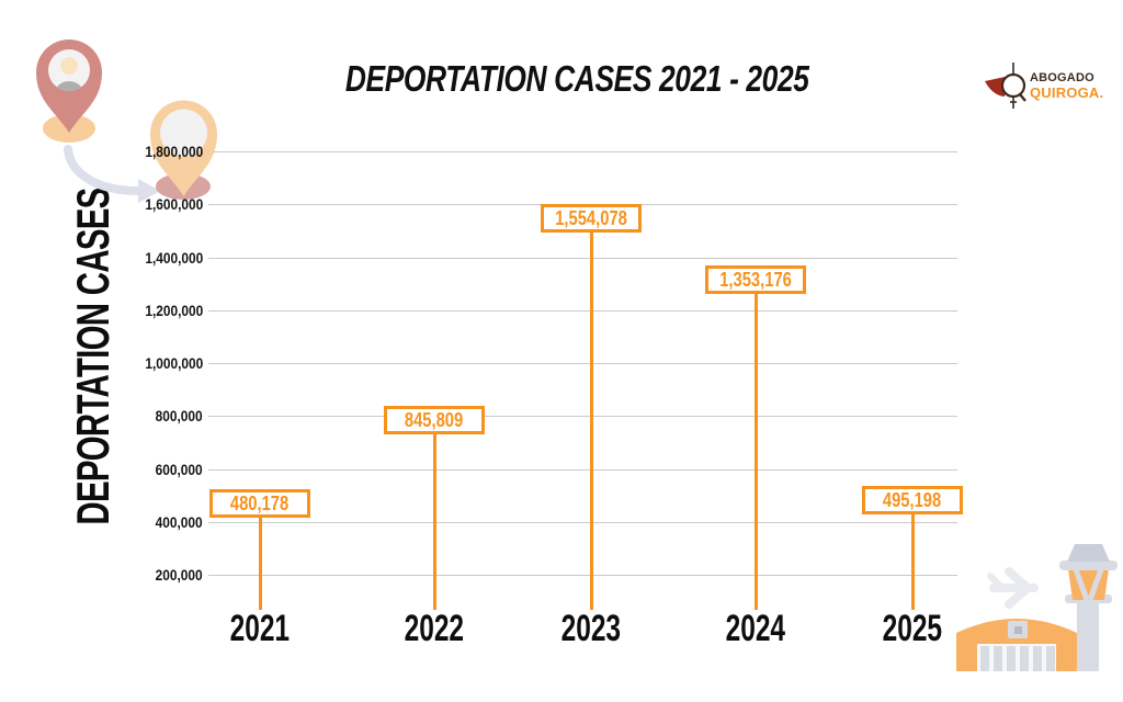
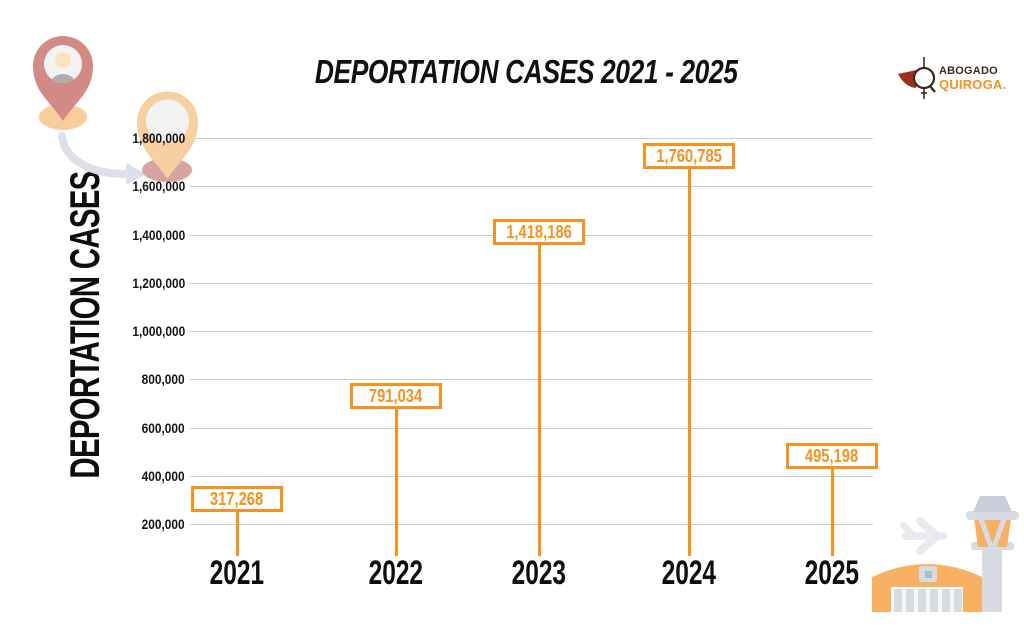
2021: 480,178 -> 317,268
2022: 845,809 -> 791,034
2023: 1,554,078 -> 1,418,186
2024: 1,353,176 -> 1,760,785
